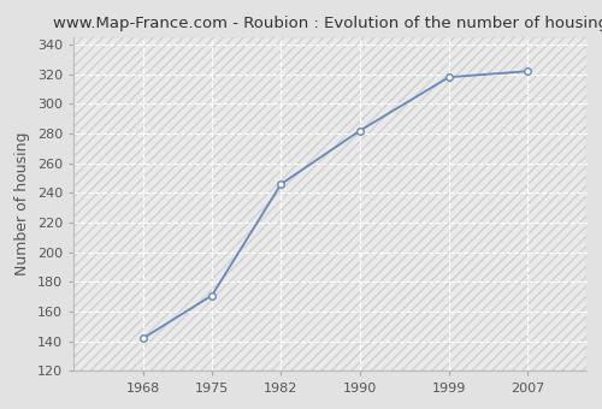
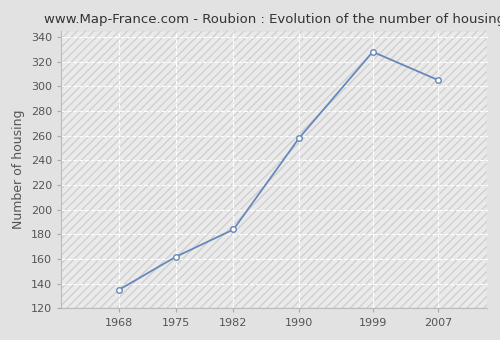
1968: 142 -> 135
1975: 171 -> 162
1982: 246 -> 184
1990: 282 -> 258
1999: 318 -> 328
2007: 322 -> 305
